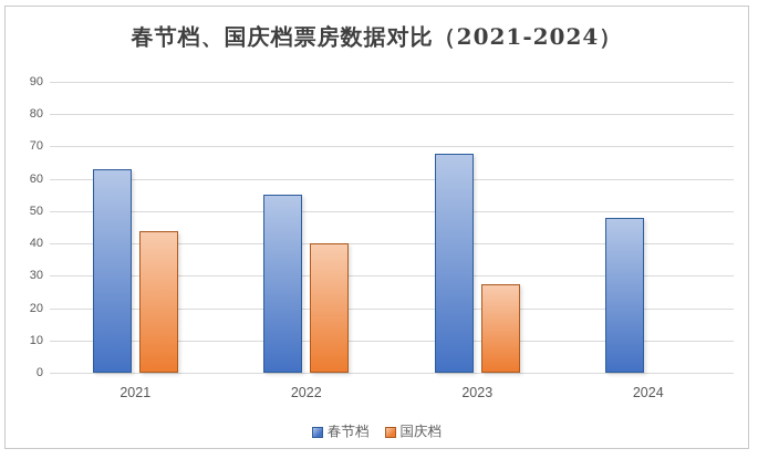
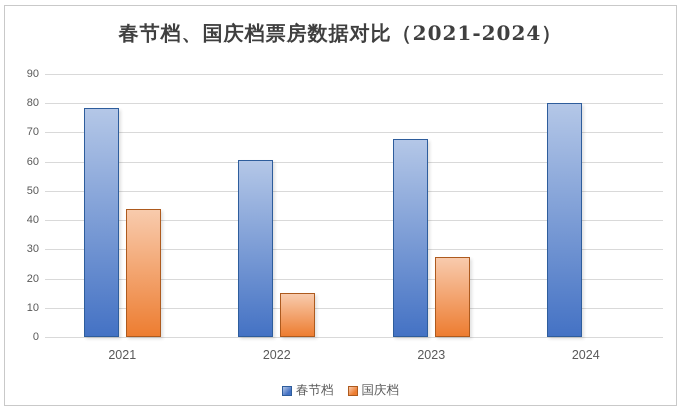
春节档/2021: 63 -> 78
春节档/2022: 55 -> 60
国庆档/2022: 40 -> 15
春节档/2024: 48 -> 80
